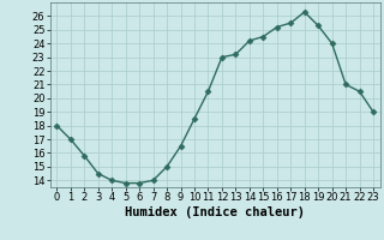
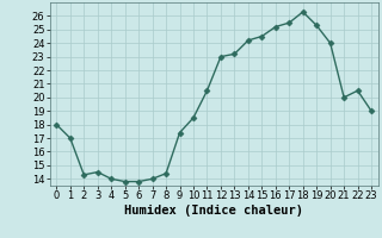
2: 15.8 -> 14.3
8: 15.0 -> 14.4
9: 16.5 -> 17.4
21: 21.0 -> 20.0
